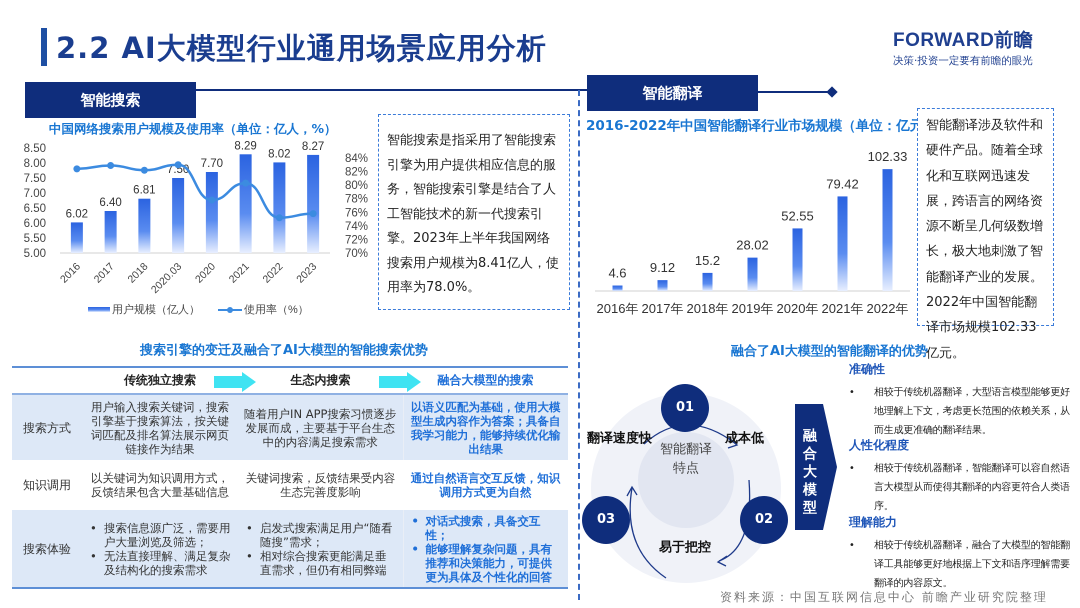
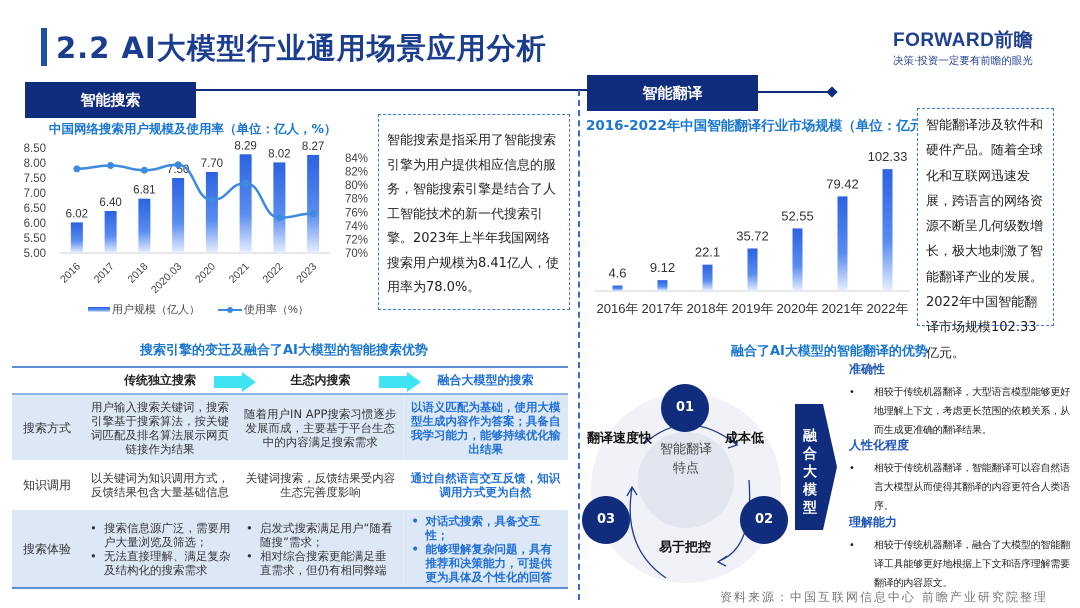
2016-2022年中国智能翻译行业市场规模（单位：亿元）/2018年: 15.2 -> 22.1
2016-2022年中国智能翻译行业市场规模（单位：亿元）/2019年: 28.02 -> 35.72
